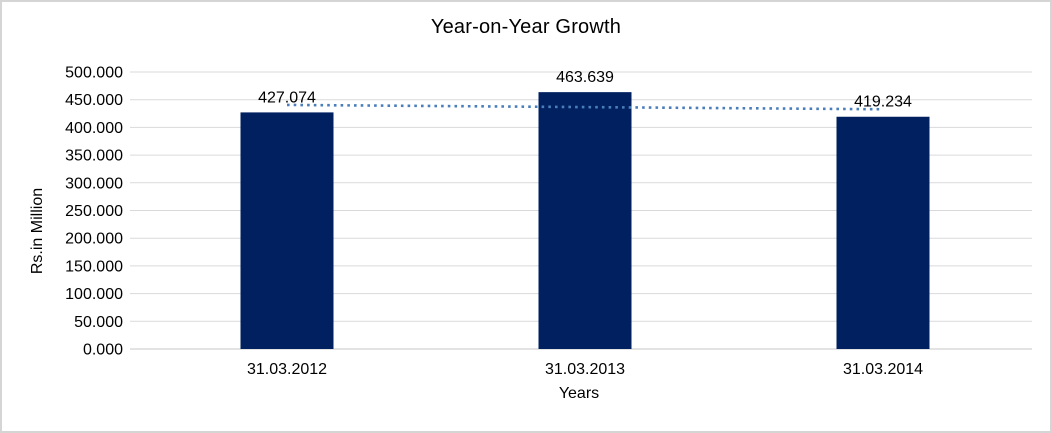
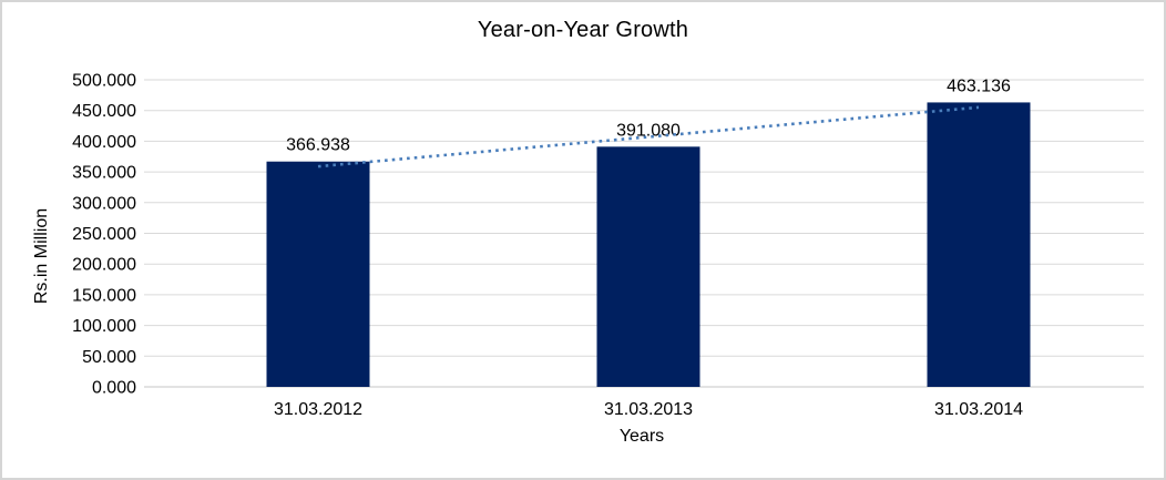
31.03.2012: 427.074 -> 366.938
31.03.2013: 463.639 -> 391.080
31.03.2014: 419.234 -> 463.136
